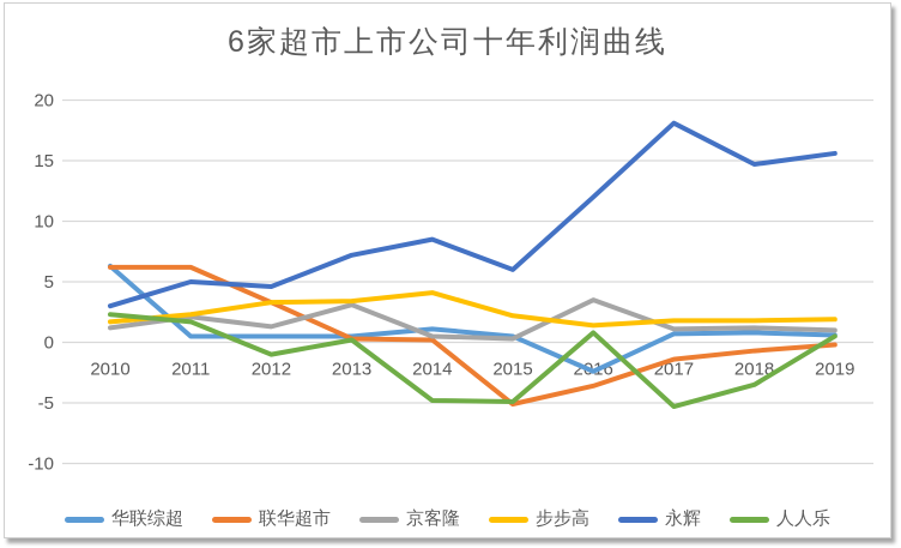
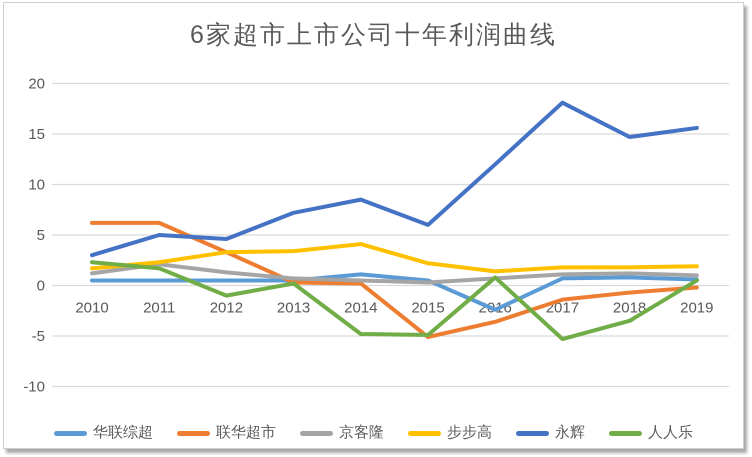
华联综超/2010: 6.3 -> 0.5
京客隆/2013: 3.1 -> 0.7
京客隆/2016: 3.5 -> 0.7
